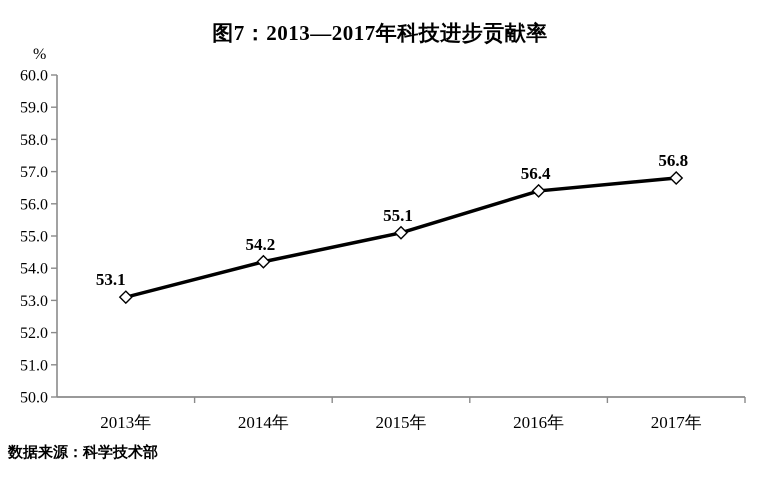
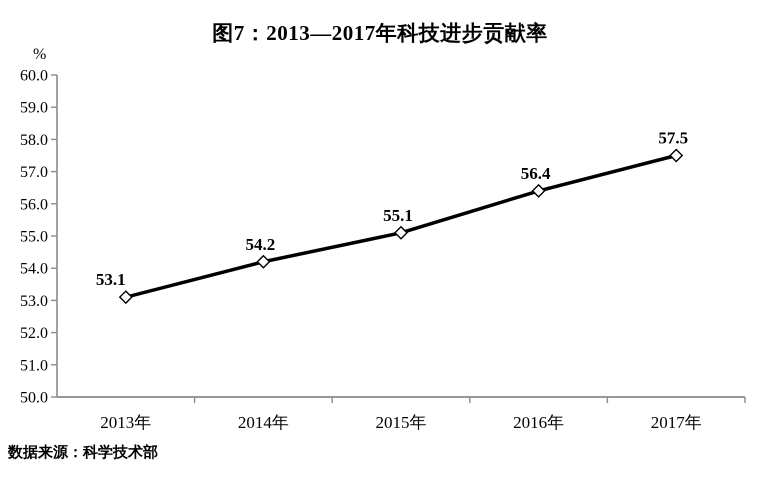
2017年: 56.8 -> 57.5
